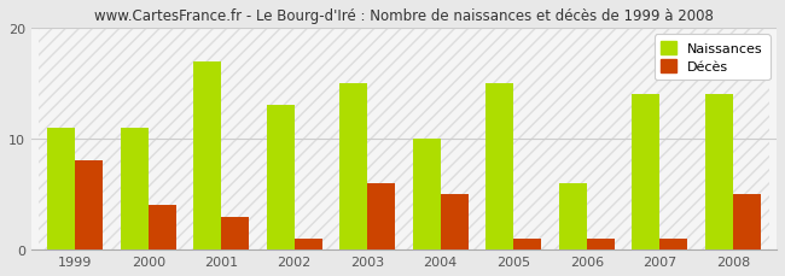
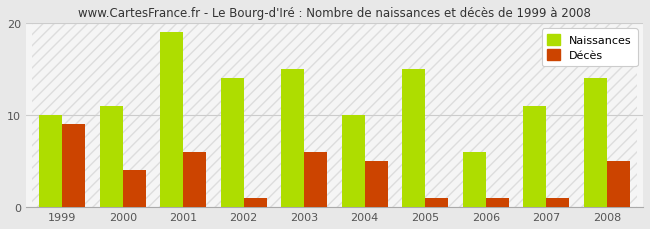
Naissances/1999: 11 -> 10
Décès/1999: 8 -> 9
Naissances/2001: 17 -> 19
Décès/2001: 3 -> 6
Naissances/2002: 13 -> 14
Naissances/2007: 14 -> 11
